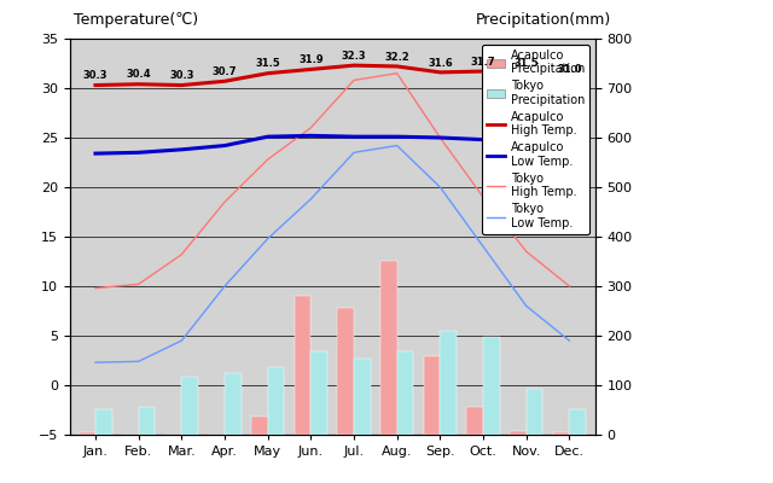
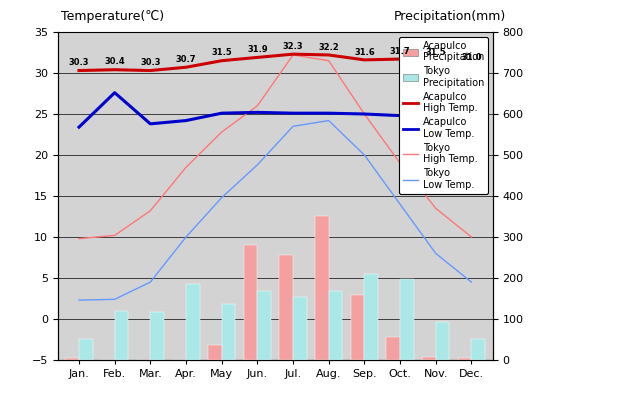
Acapulco Low Temp./Feb.: 23.5 -> 27.6
Tokyo Precipitation/Feb.: 56 -> 120
Tokyo Precipitation/Apr.: 124 -> 185
Tokyo High Temp./Jul.: 30.8 -> 32.2
